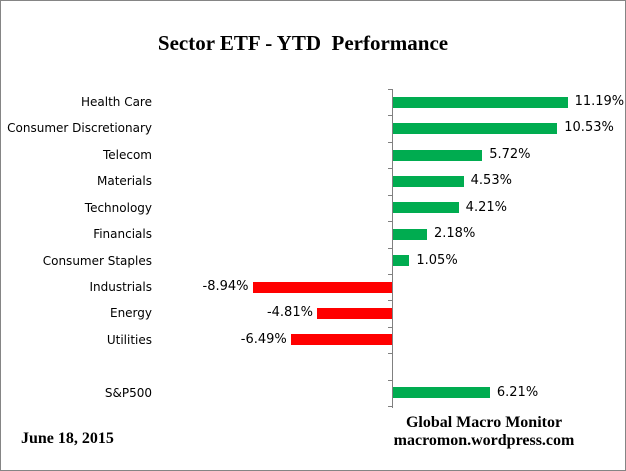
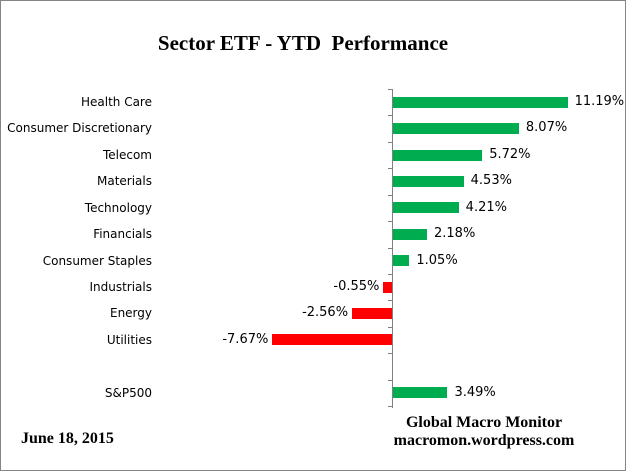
Consumer Discretionary: 10.53% -> 8.07%
Industrials: -8.94% -> -0.55%
Energy: -4.81% -> -2.56%
Utilities: -6.49% -> -7.67%
S&P500: 6.21% -> 3.49%
